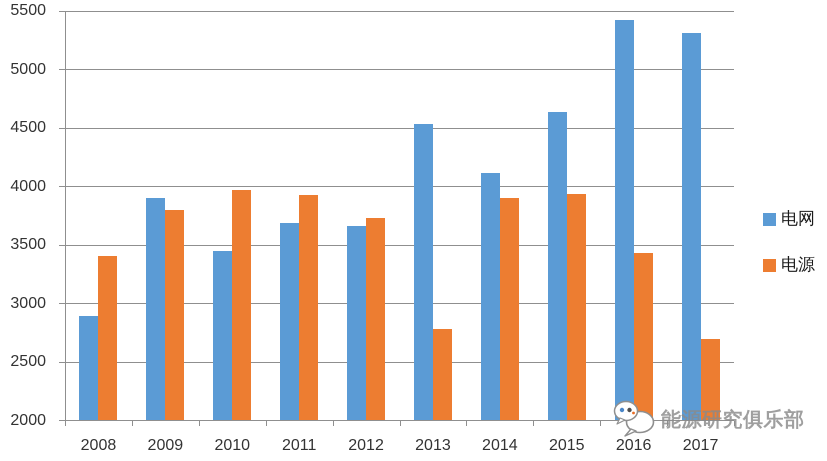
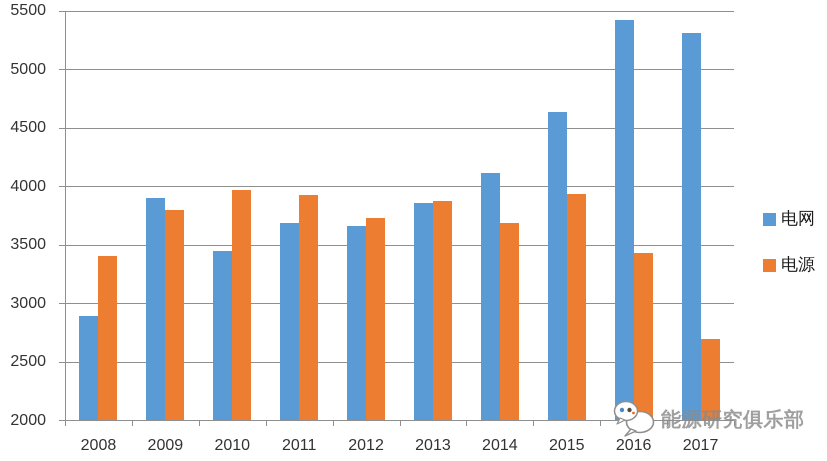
电网/2013: 4530 -> 3860
电源/2013: 2780 -> 3870
电源/2014: 3900 -> 3690
